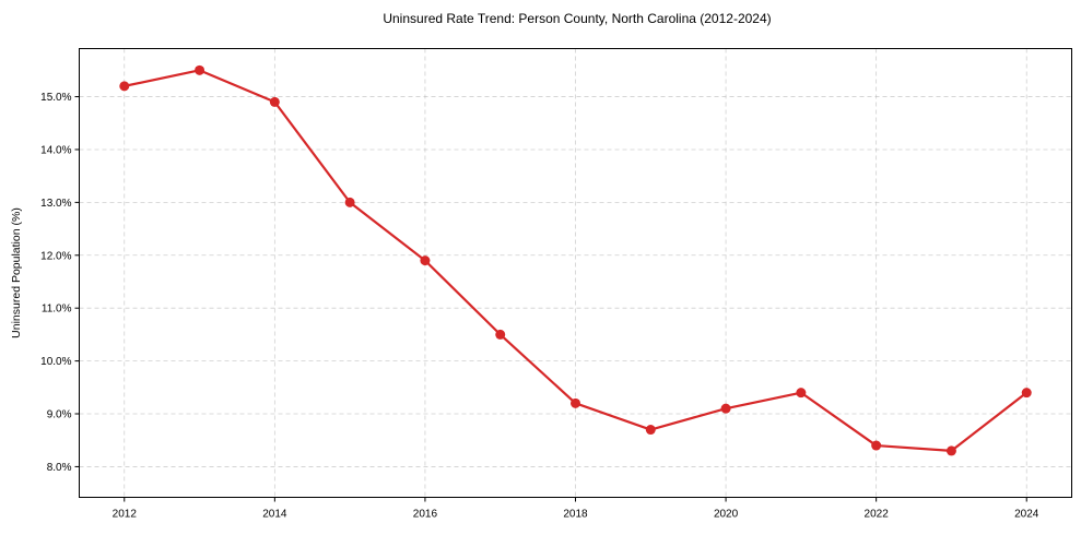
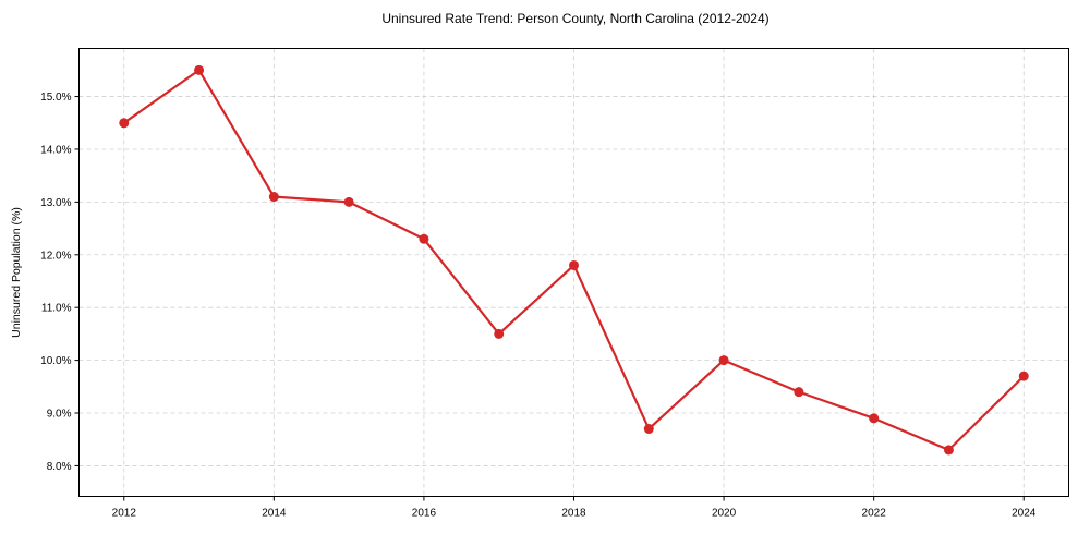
2012: 15.2% -> 14.5%
2014: 14.9% -> 13.1%
2016: 11.9% -> 12.3%
2018: 9.2% -> 11.8%
2020: 9.1% -> 10.0%
2022: 8.4% -> 8.9%
2024: 9.4% -> 9.7%
